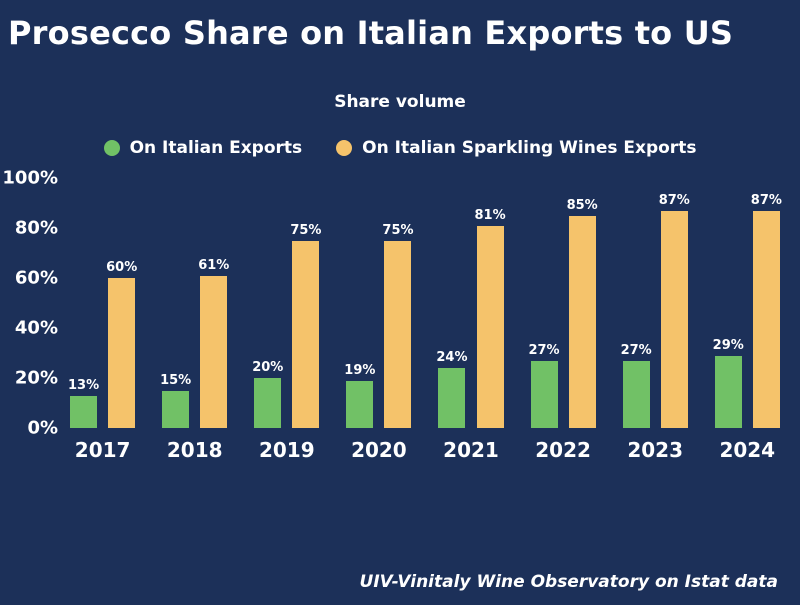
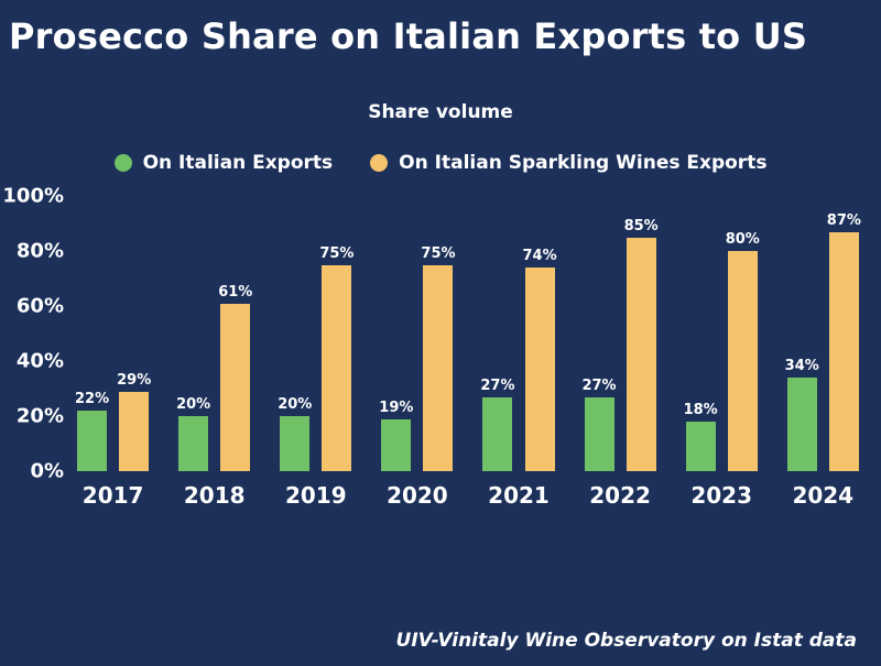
On Italian Exports/2017: 13% -> 22%
On Italian Sparkling Wines Exports/2017: 60% -> 29%
On Italian Exports/2018: 15% -> 20%
On Italian Exports/2021: 24% -> 27%
On Italian Sparkling Wines Exports/2021: 81% -> 74%
On Italian Exports/2023: 27% -> 18%
On Italian Sparkling Wines Exports/2023: 87% -> 80%
On Italian Exports/2024: 29% -> 34%
